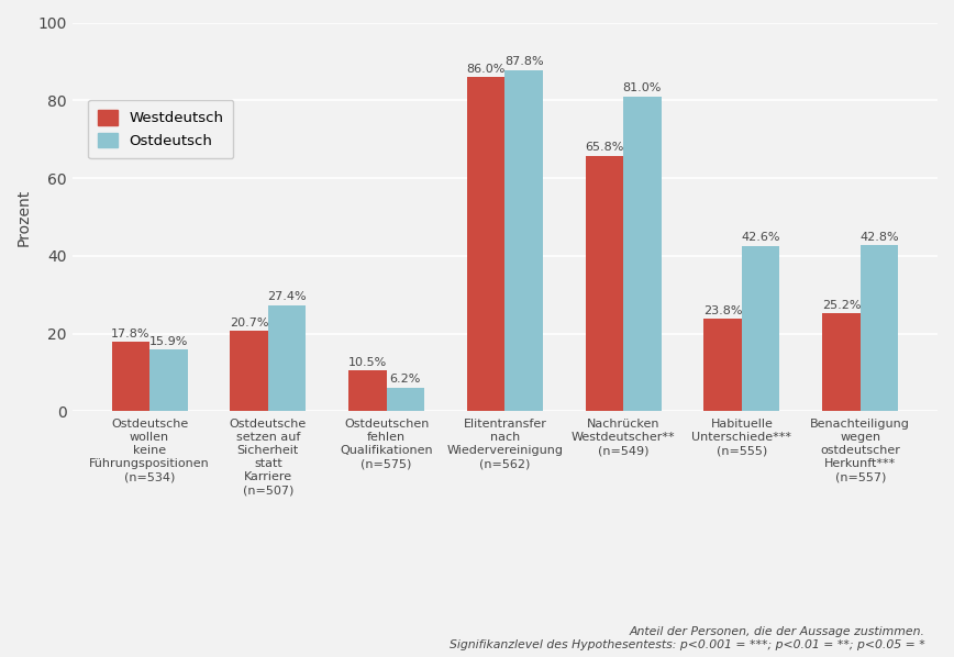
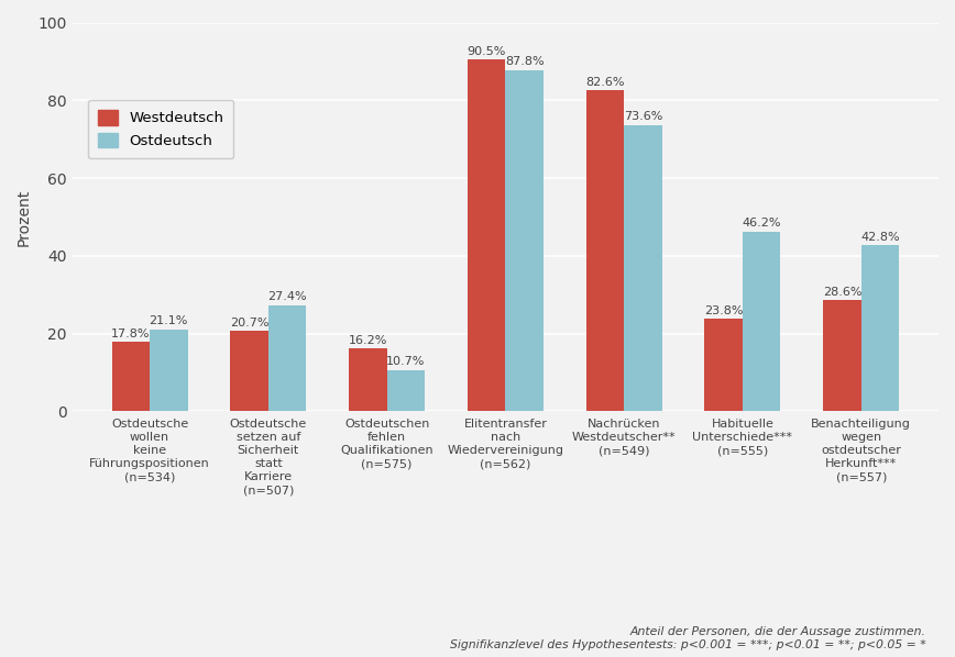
Ostdeutsch/Ostdeutsche wollen keine Führungspositionen (n=534): 15.9% -> 21.1%
Westdeutsch/Ostdeutschen fehlen Qualifikationen (n=575): 10.5% -> 16.2%
Ostdeutsch/Ostdeutschen fehlen Qualifikationen (n=575): 6.2% -> 10.7%
Westdeutsch/Elitentransfer nach Wiedervereinigung (n=562): 86.0% -> 90.5%
Westdeutsch/Nachrücken Westdeutscher** (n=549): 65.8% -> 82.6%
Ostdeutsch/Nachrücken Westdeutscher** (n=549): 81.0% -> 73.6%
Ostdeutsch/Habituelle Unterschiede*** (n=555): 42.6% -> 46.2%
Westdeutsch/Benachteiligung wegen ostdeutscher Herkunft*** (n=557): 25.2% -> 28.6%
